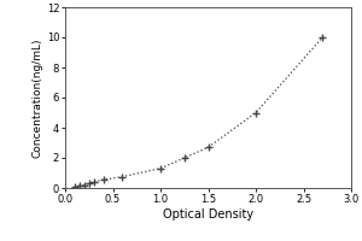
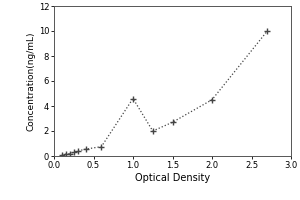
1.0: 1.3 -> 4.6
2.0: 5.0 -> 4.5
